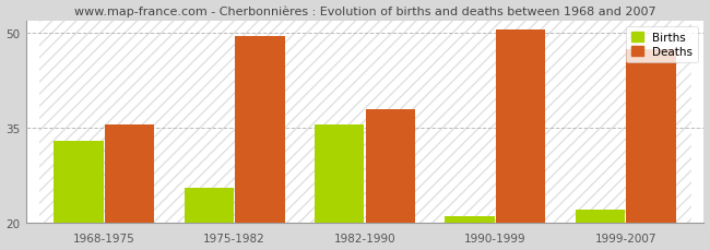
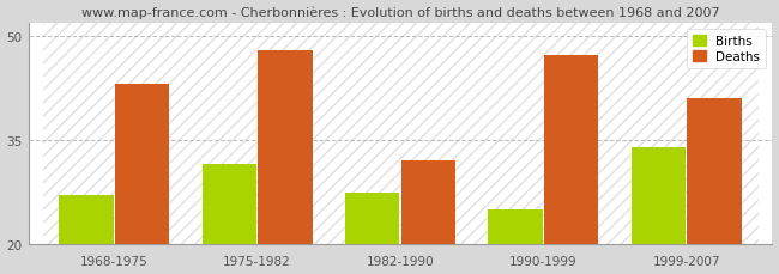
Births/1968-1975: 33.0 -> 27.0
Deaths/1968-1975: 35.5 -> 43.2
Births/1975-1982: 25.5 -> 31.6
Deaths/1975-1982: 49.5 -> 48.0
Births/1982-1990: 35.5 -> 27.4
Deaths/1982-1990: 38.0 -> 32.0
Births/1990-1999: 21.0 -> 25.0
Deaths/1990-1999: 50.5 -> 47.2
Births/1999-2007: 22.0 -> 34.0
Deaths/1999-2007: 47.5 -> 41.0
